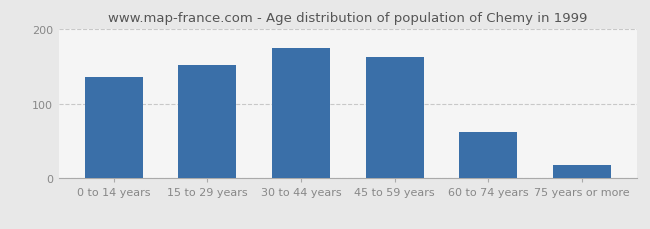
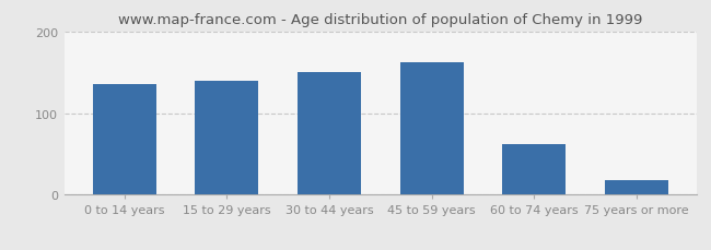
15 to 29 years: 152 -> 140
30 to 44 years: 174 -> 151
